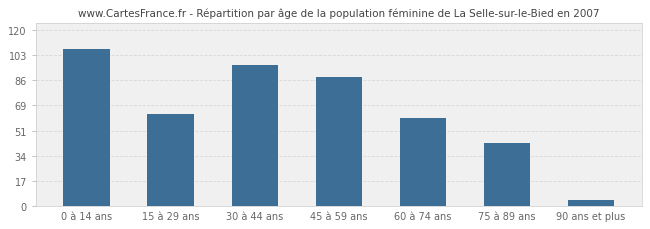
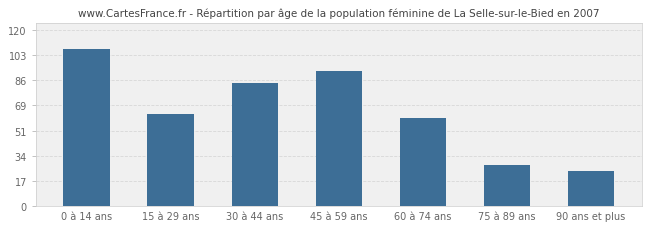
30 à 44 ans: 96 -> 84
45 à 59 ans: 88 -> 92
75 à 89 ans: 43 -> 28
90 ans et plus: 4 -> 24
